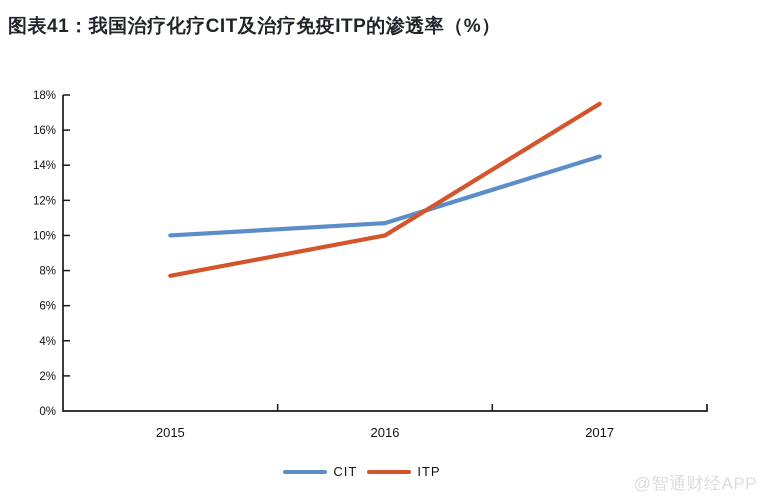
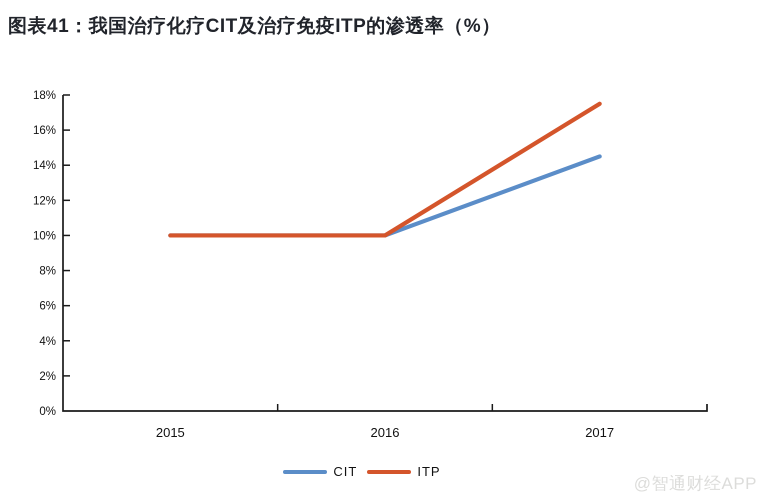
ITP/2015: 7.7% -> 10.0%
CIT/2016: 10.7% -> 10.0%
